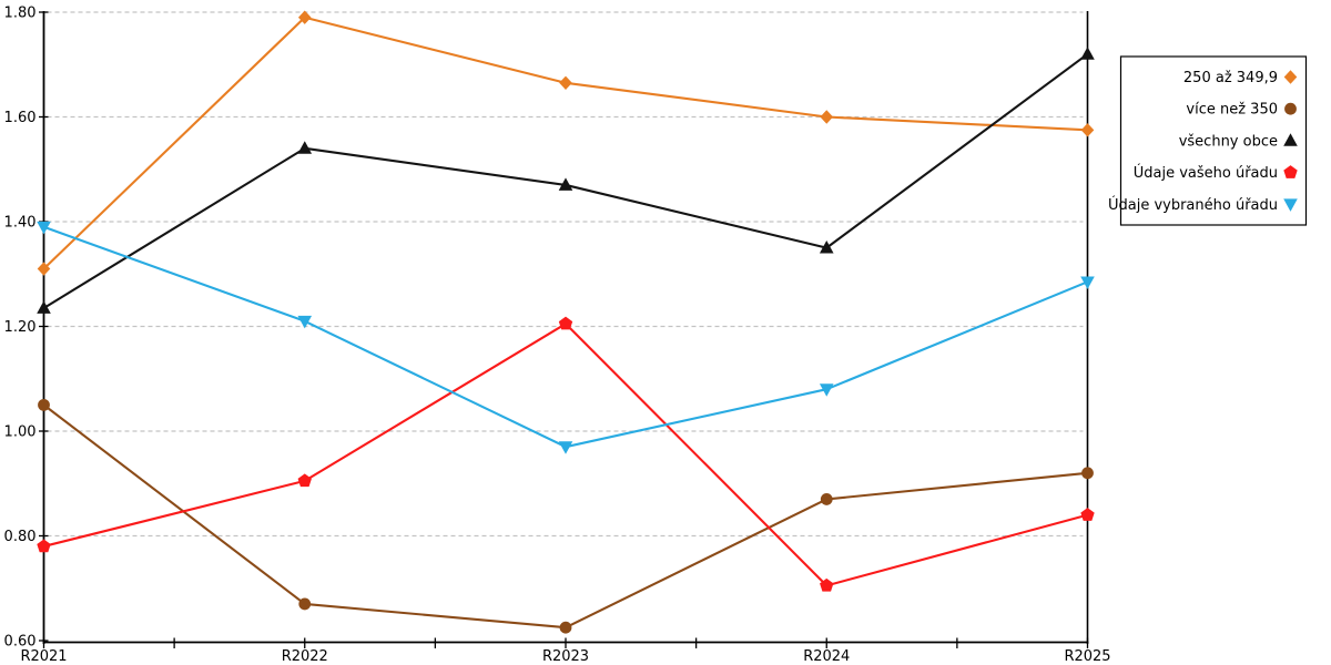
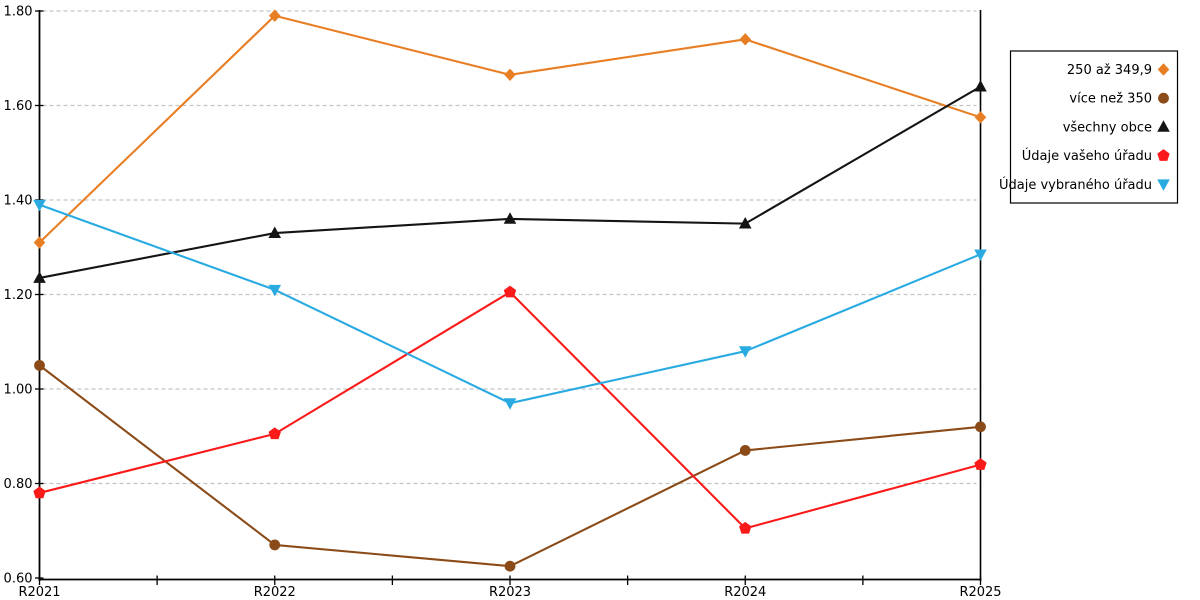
všechny obce/R2022: 1.54 -> 1.33
všechny obce/R2023: 1.47 -> 1.36
250 až 349,9/R2024: 1.60 -> 1.74
všechny obce/R2025: 1.72 -> 1.64
